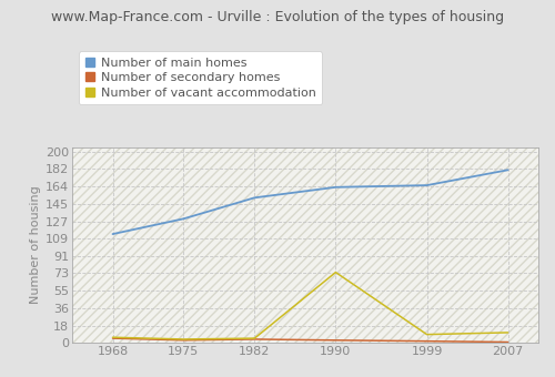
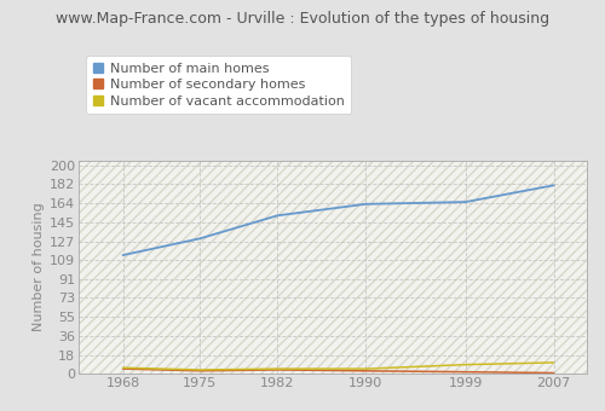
Number of vacant accommodation/1990: 74 -> 5
